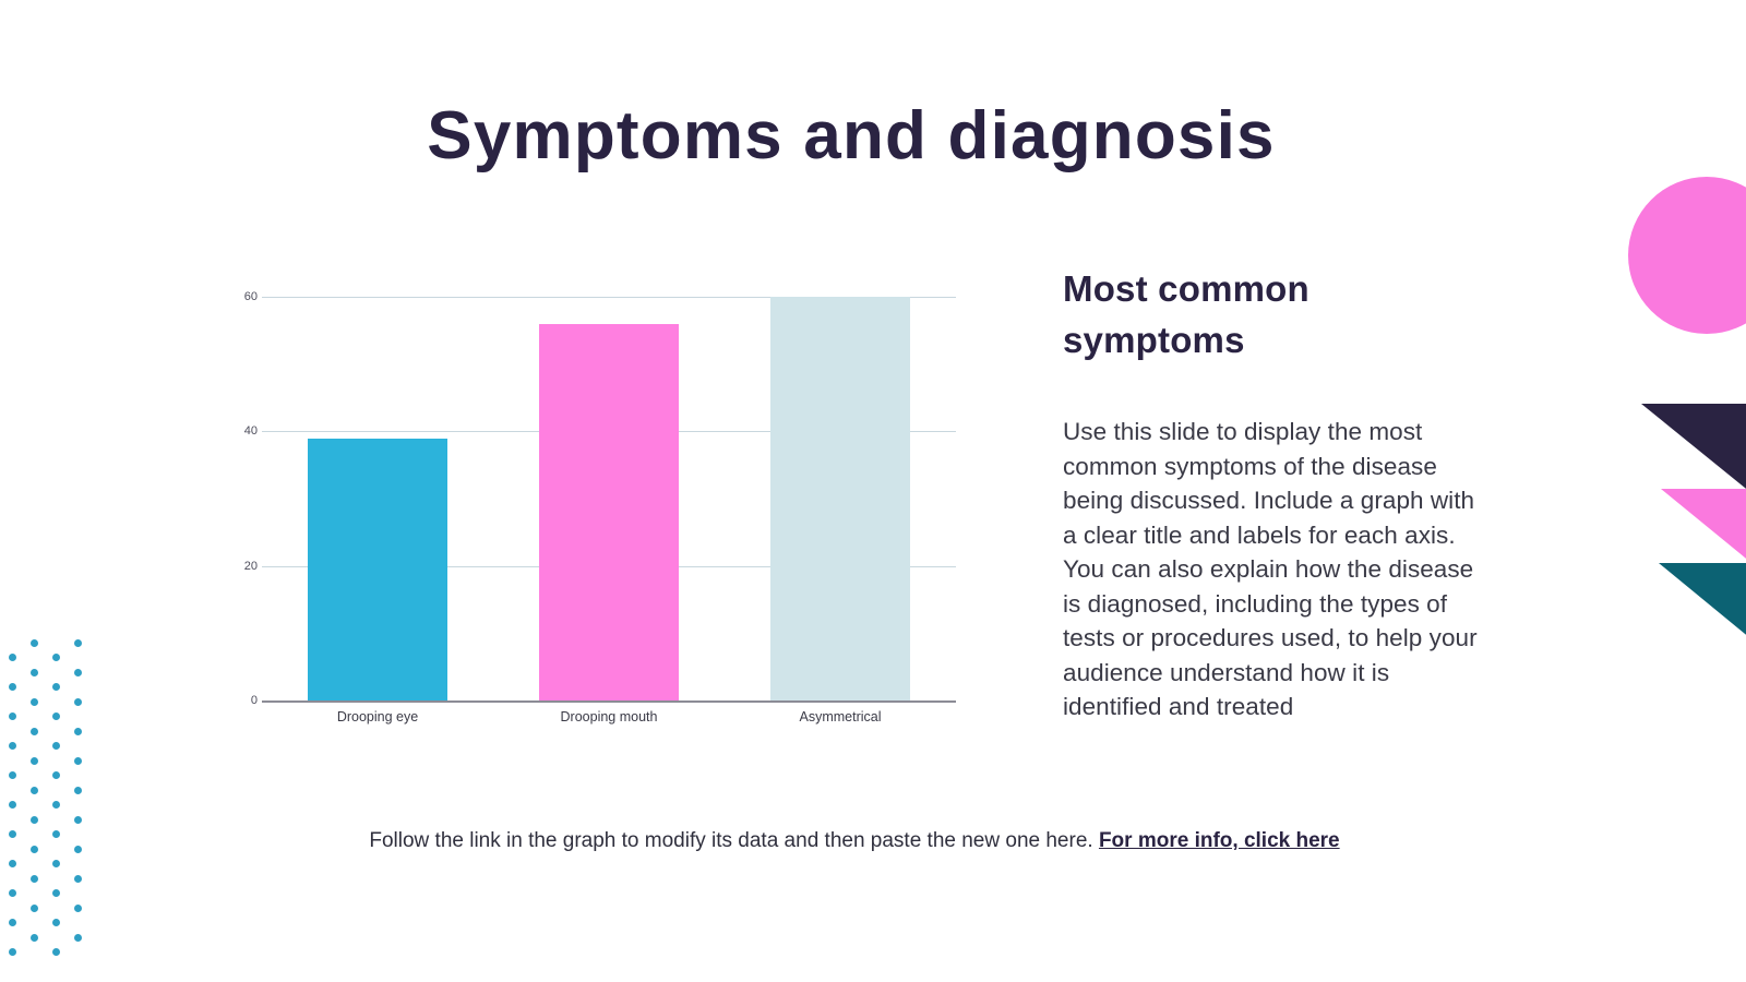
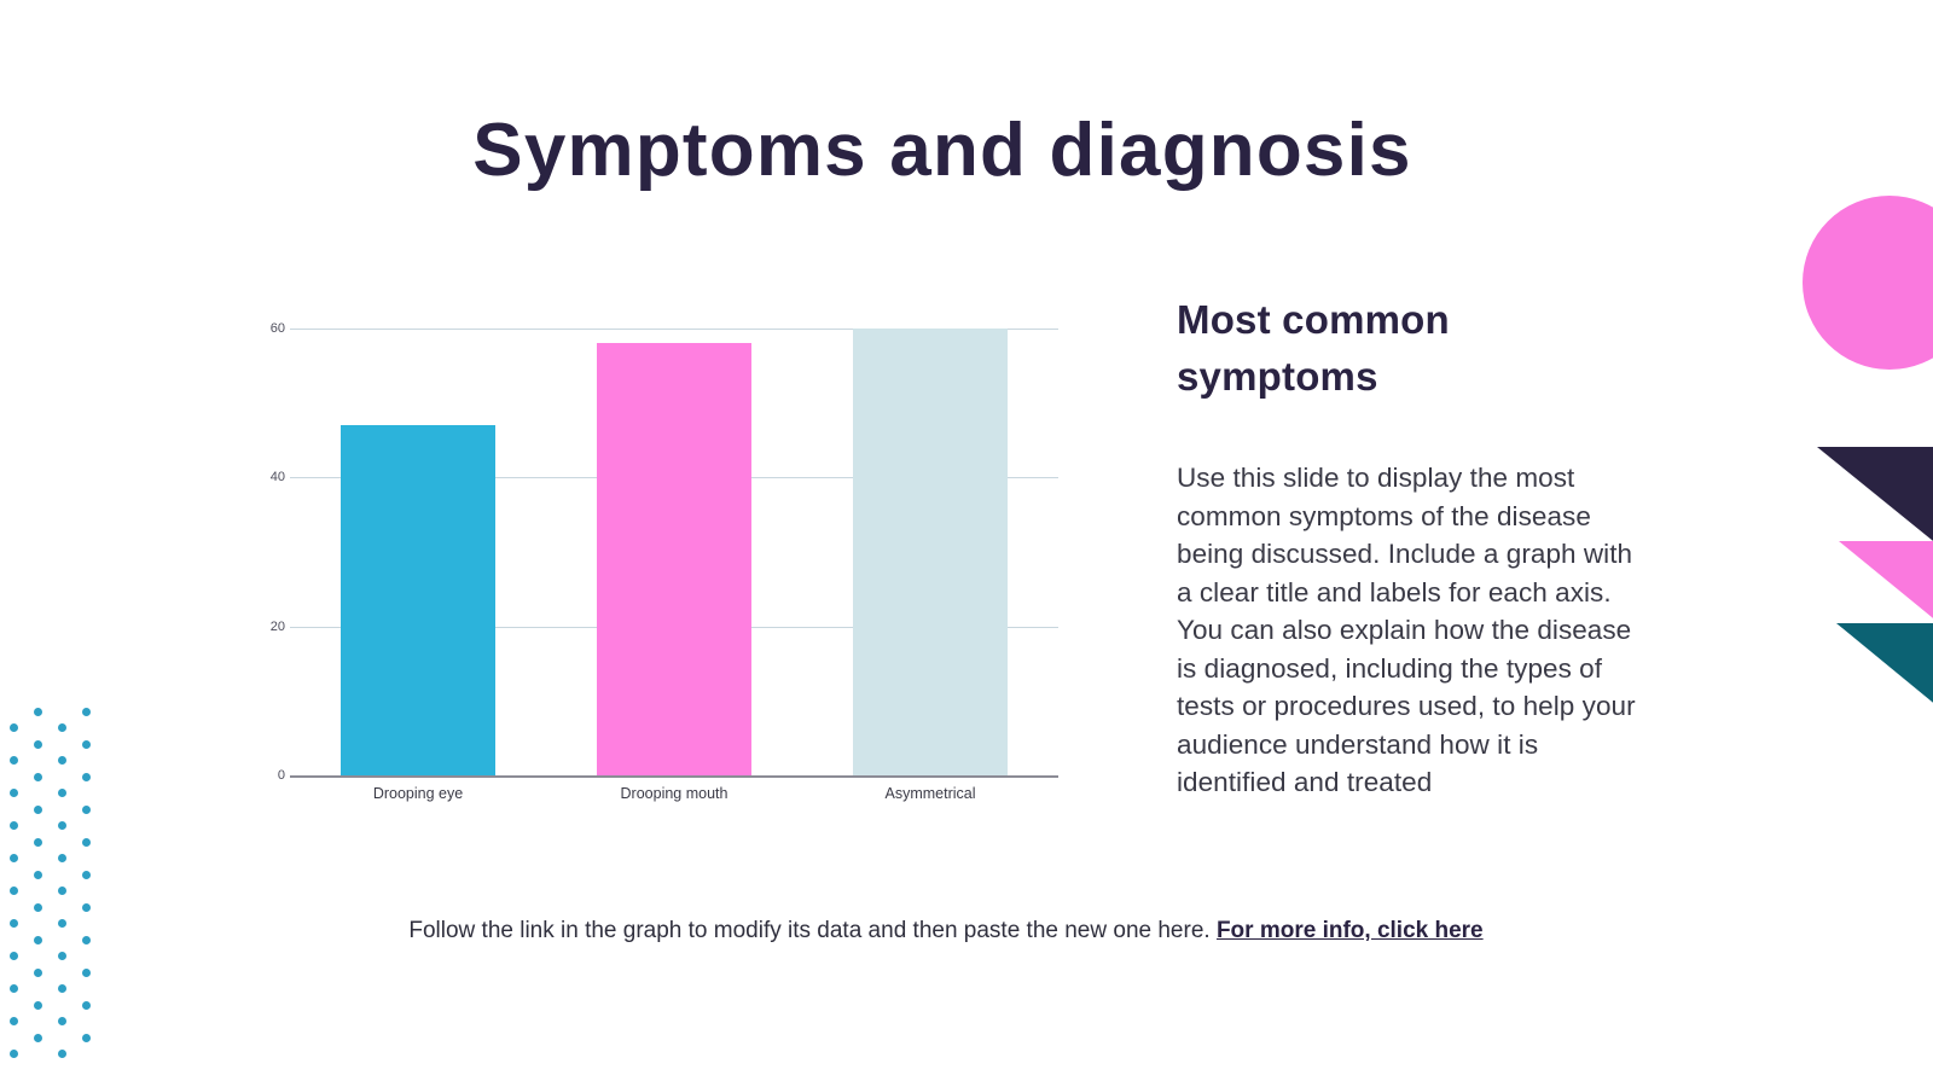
Drooping eye: 39 -> 47
Drooping mouth: 56 -> 58
